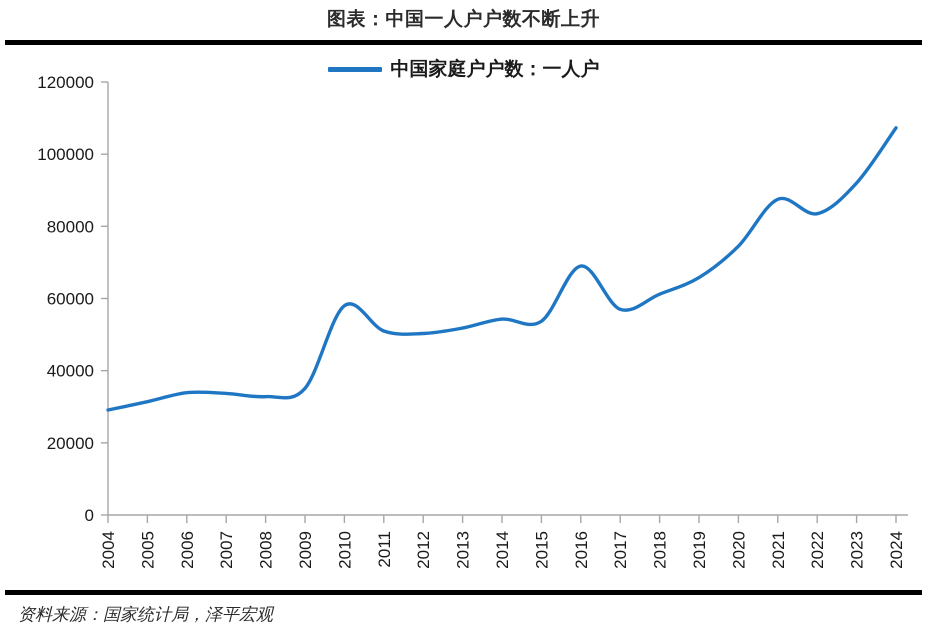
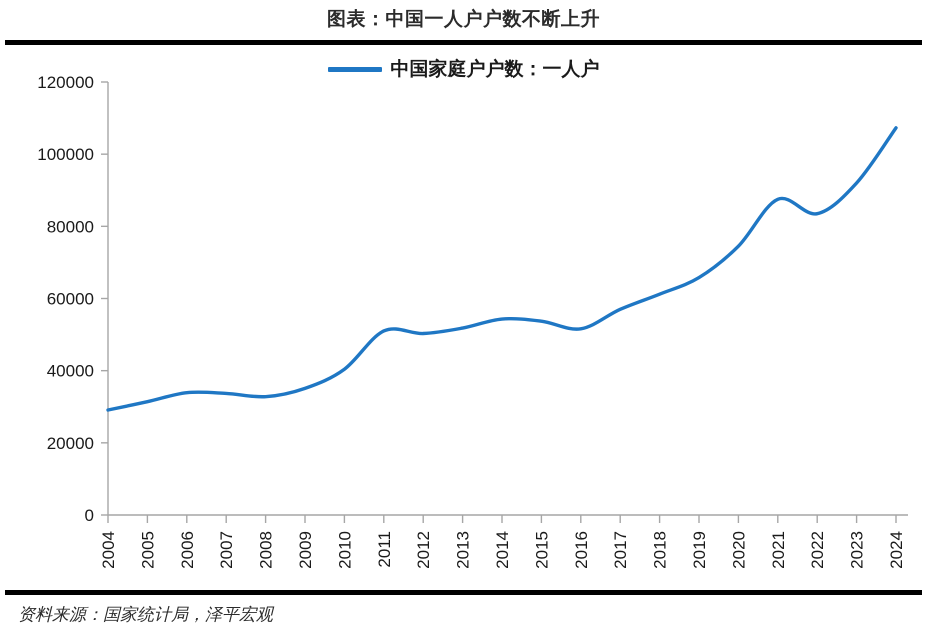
2010: 58000 -> 40000
2016: 69000 -> 52000
